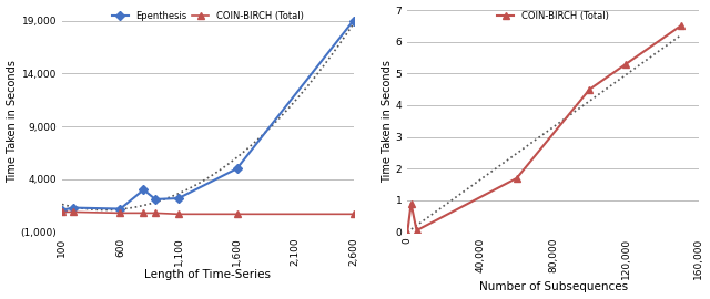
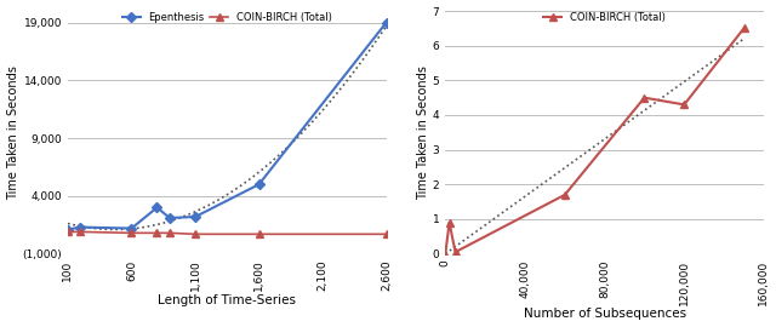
120,000: 5.30 -> 4.30
